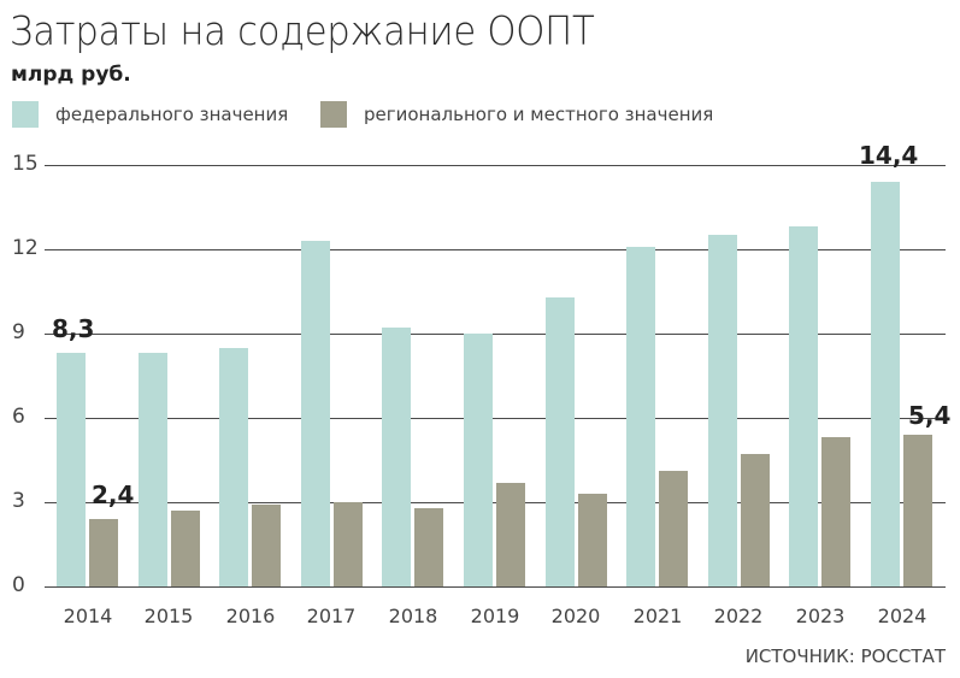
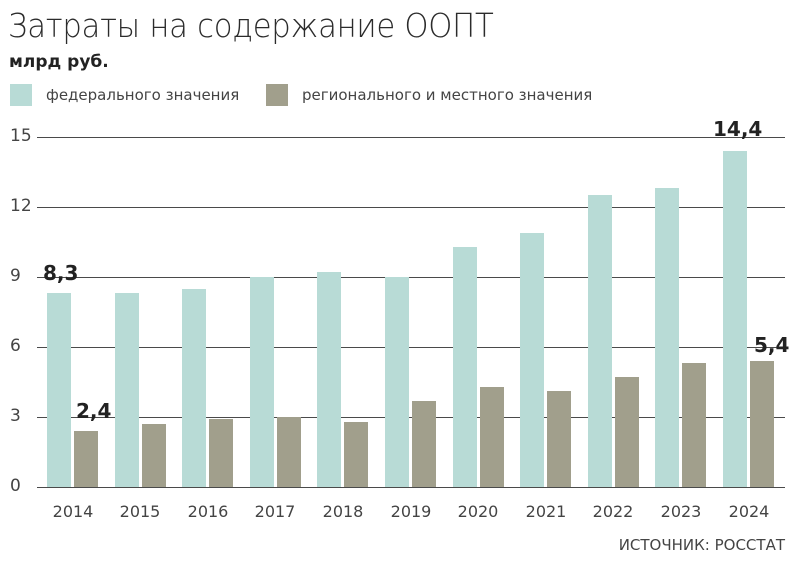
федерального значения/2017: 12.3 -> 9.0
регионального и местного значения/2020: 3.3 -> 4.3
федерального значения/2021: 12.1 -> 10.9
